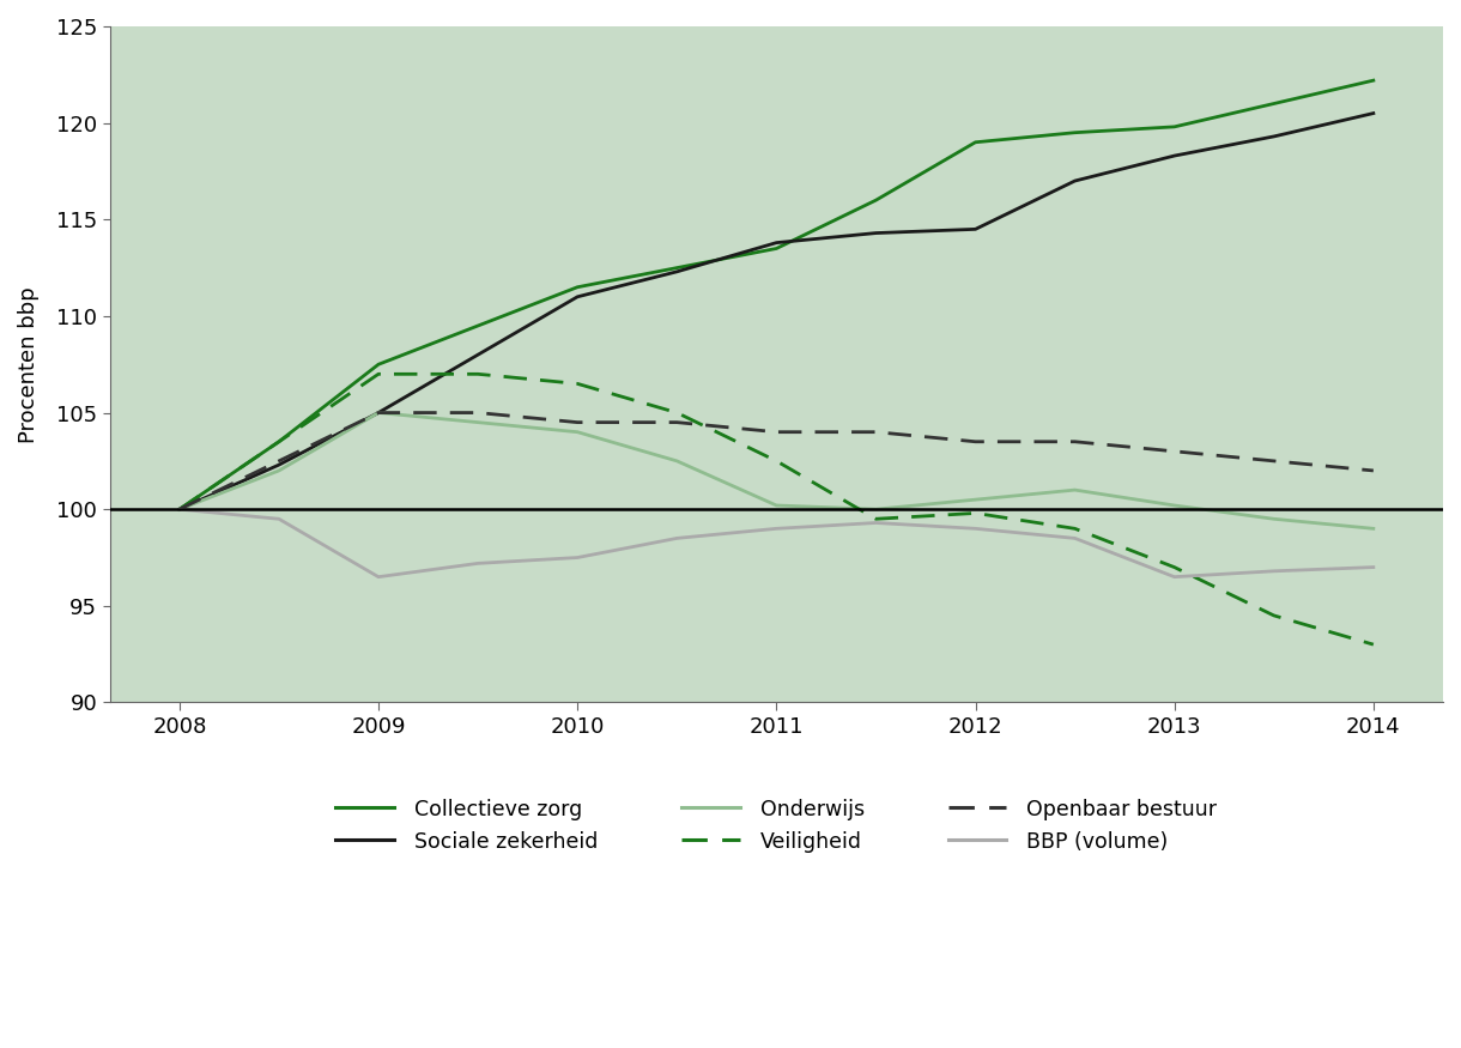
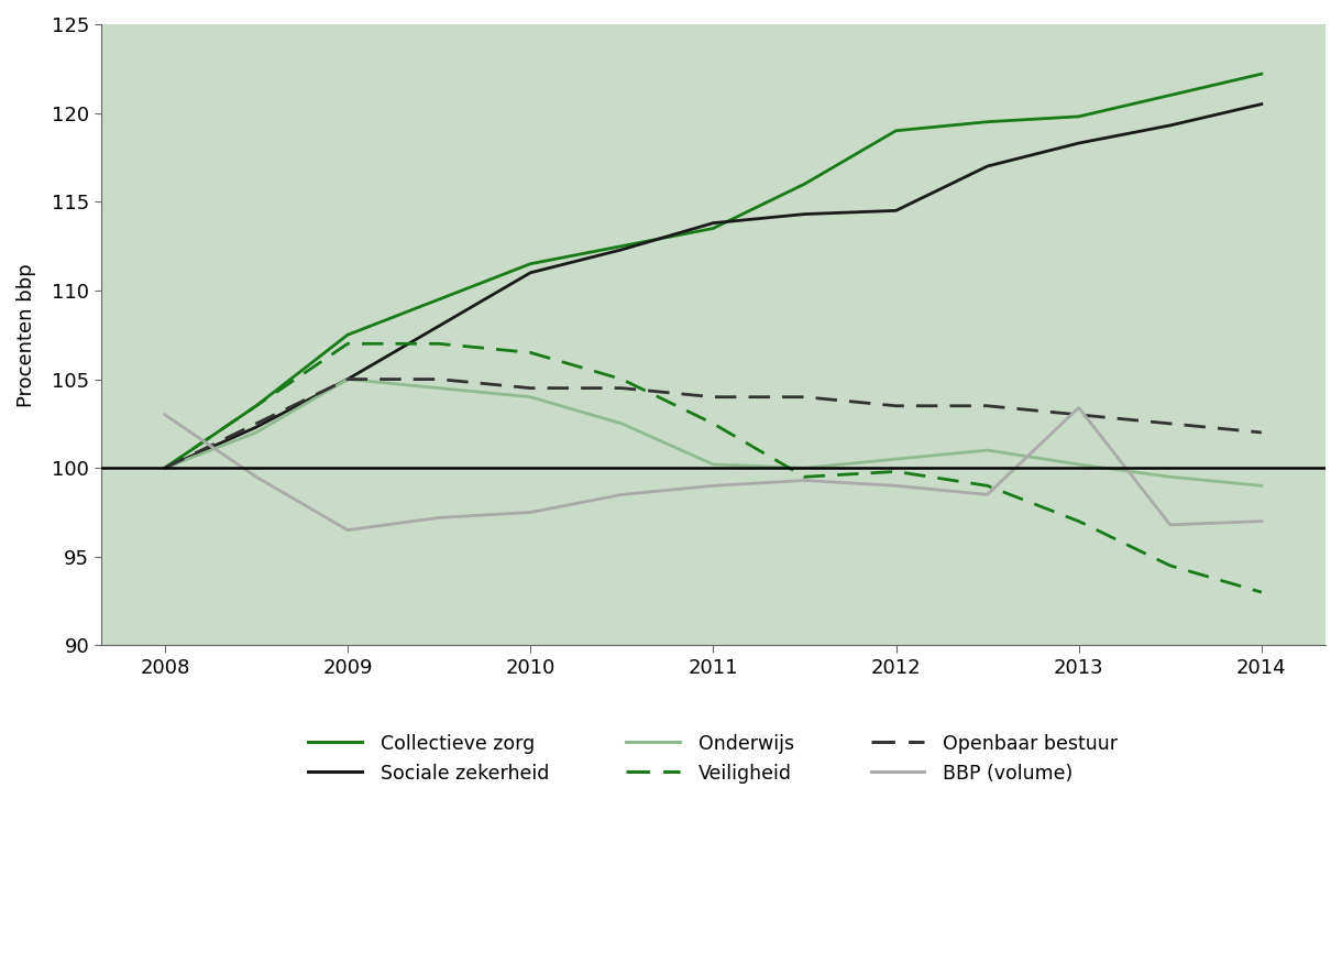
BBP (volume)/2008: 100.0 -> 103.0
BBP (volume)/2013: 96.5 -> 103.4
